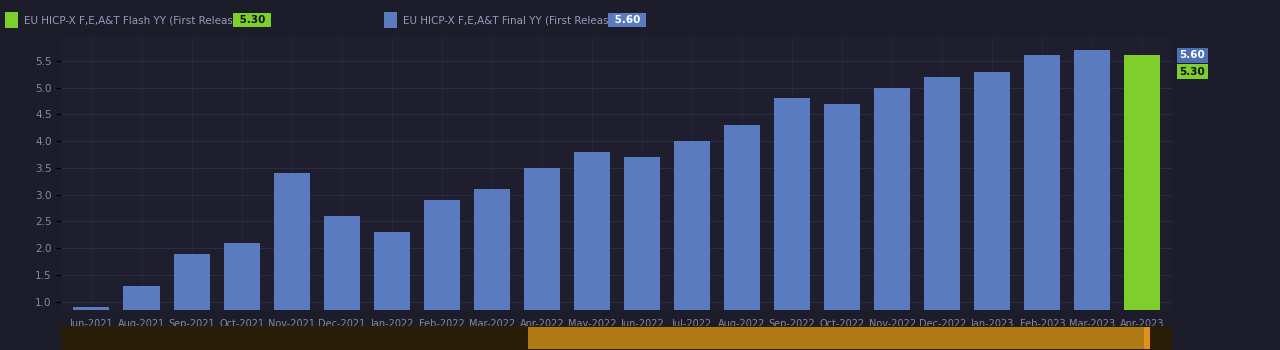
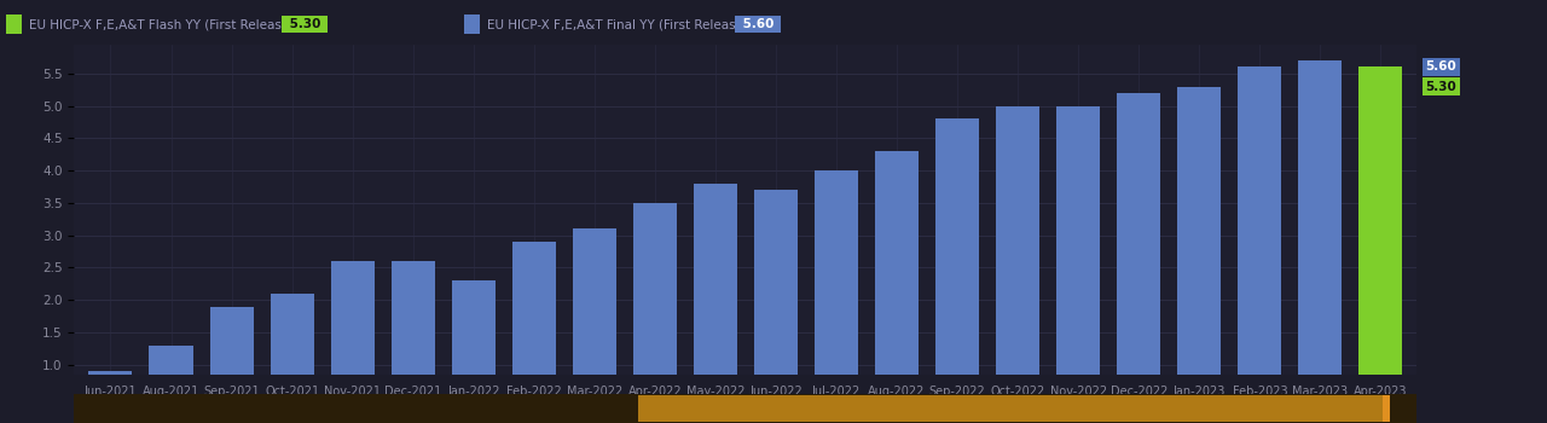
Nov-2021: 3.4 -> 2.6
Oct-2022: 4.7 -> 5.0
